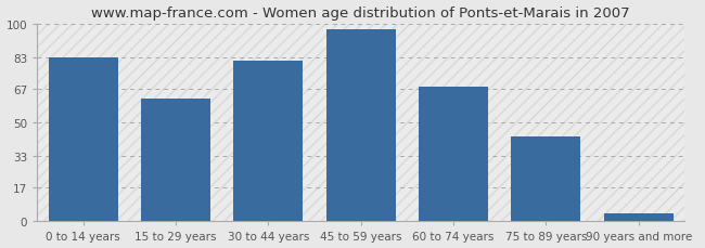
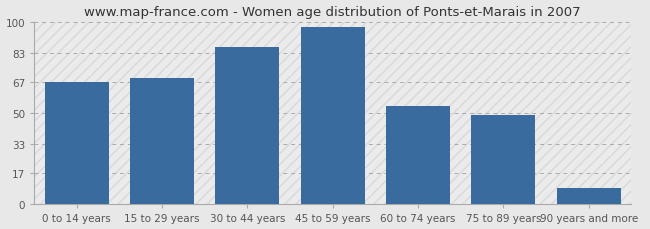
0 to 14 years: 83 -> 67
15 to 29 years: 62 -> 69
30 to 44 years: 81 -> 86
60 to 74 years: 68 -> 54
75 to 89 years: 43 -> 49
90 years and more: 4 -> 9
